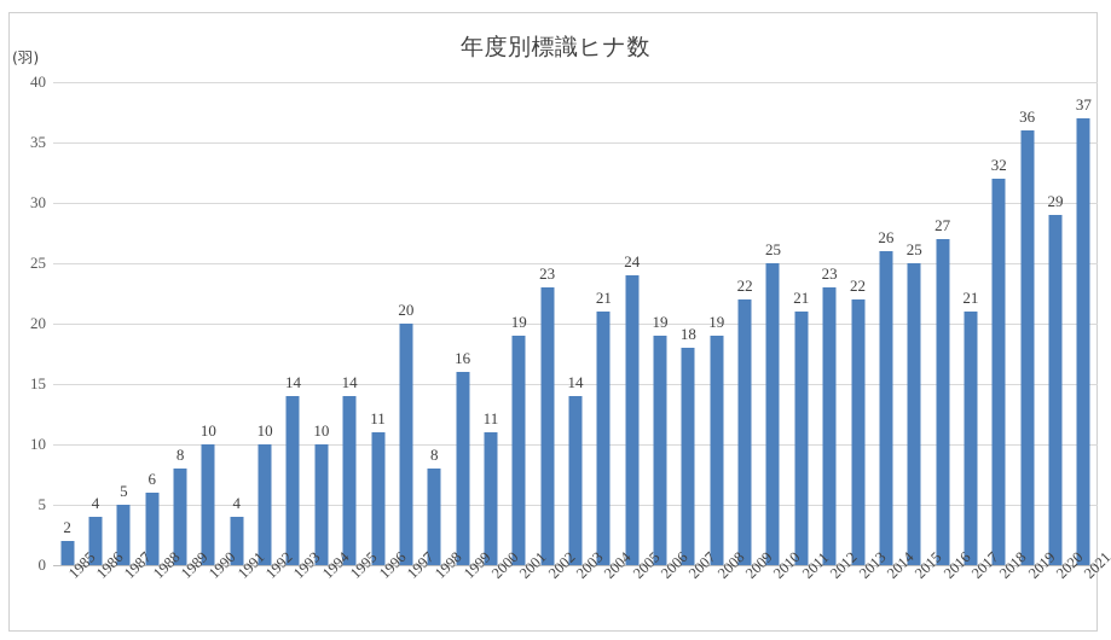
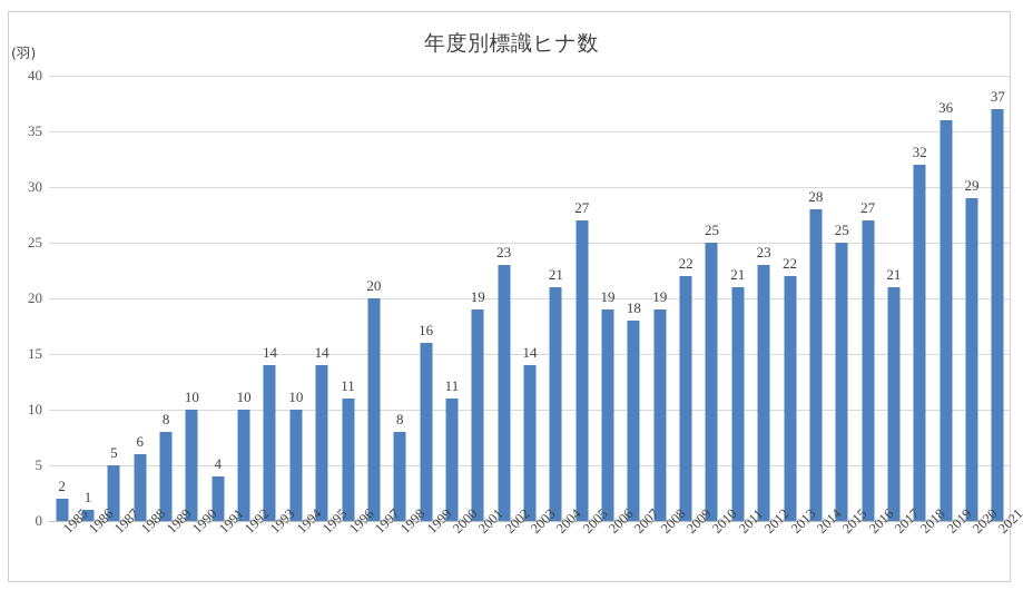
1986: 4 -> 1
2005: 24 -> 27
2014: 26 -> 28
